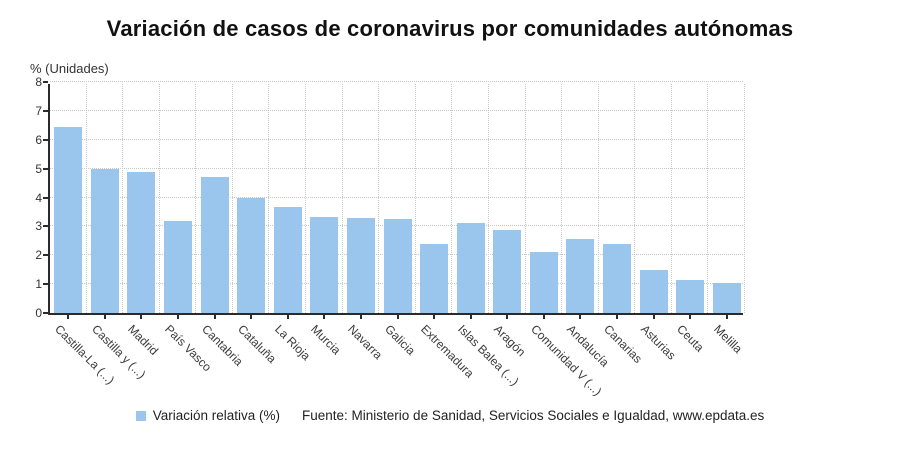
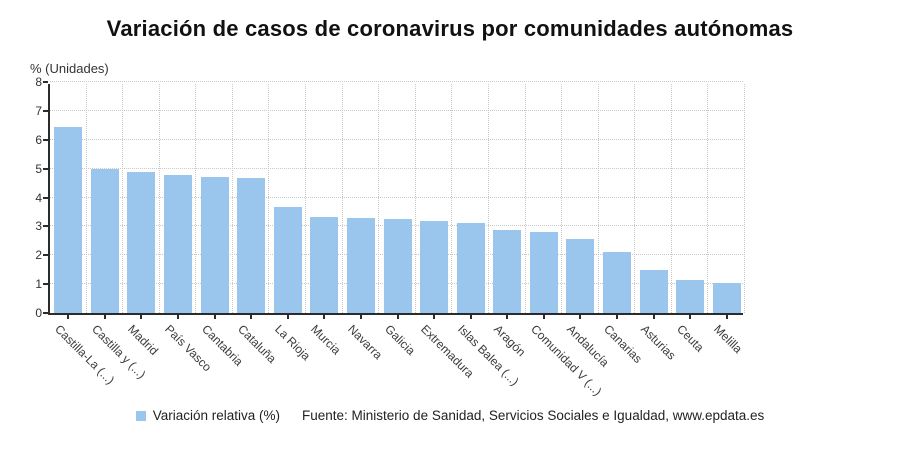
País Vasco: 3.2 -> 4.8
Cataluña: 4.0 -> 4.7
Extremadura: 2.4 -> 3.2
Comunidad V (...): 2.1 -> 2.8
Canarias: 2.4 -> 2.1
